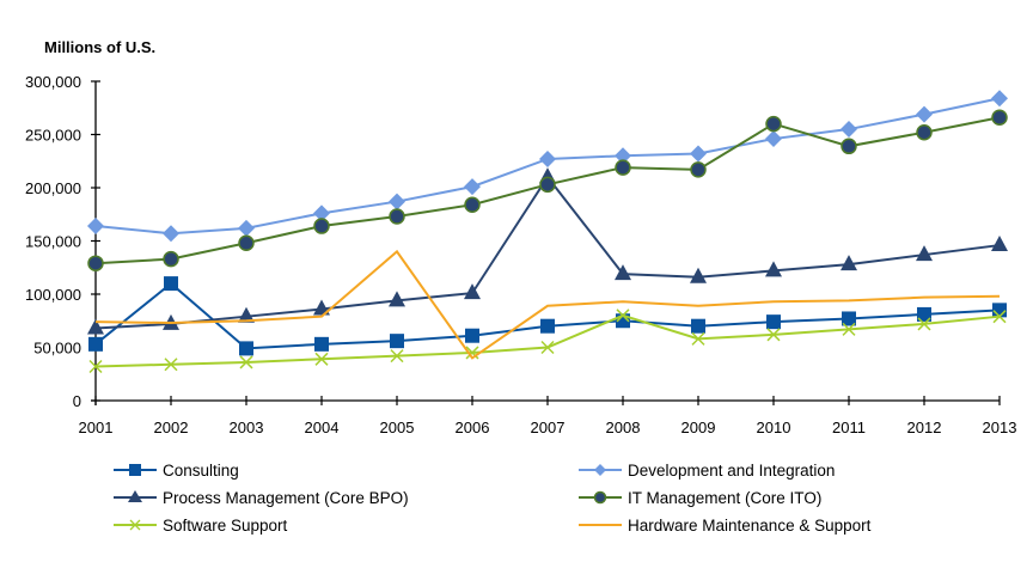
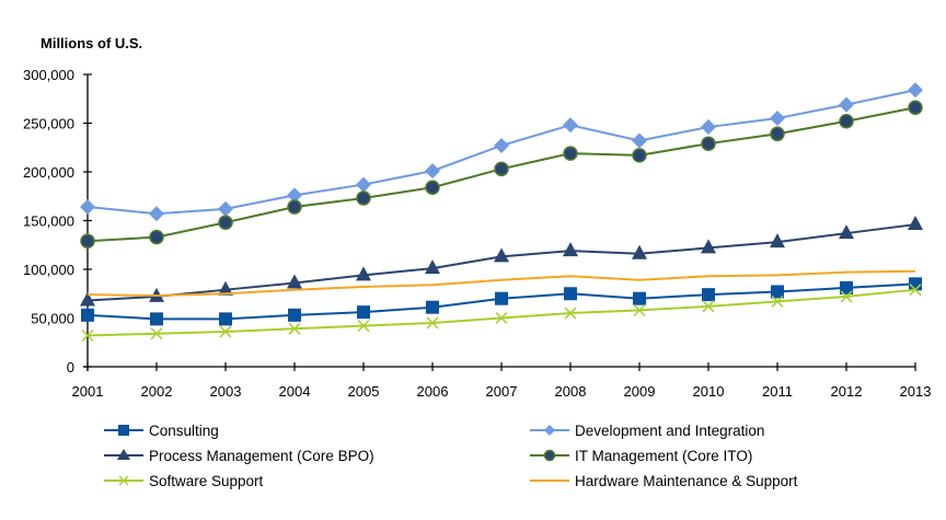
Consulting/2002: 110000 -> 50000
Hardware Maintenance & Support/2005: 140000 -> 80000
Hardware Maintenance & Support/2006: 40000 -> 80000
Process Management (Core BPO)/2007: 210000 -> 110000
Development and Integration/2008: 230000 -> 250000
Software Support/2008: 80000 -> 60000
IT Management (Core ITO)/2010: 260000 -> 230000
